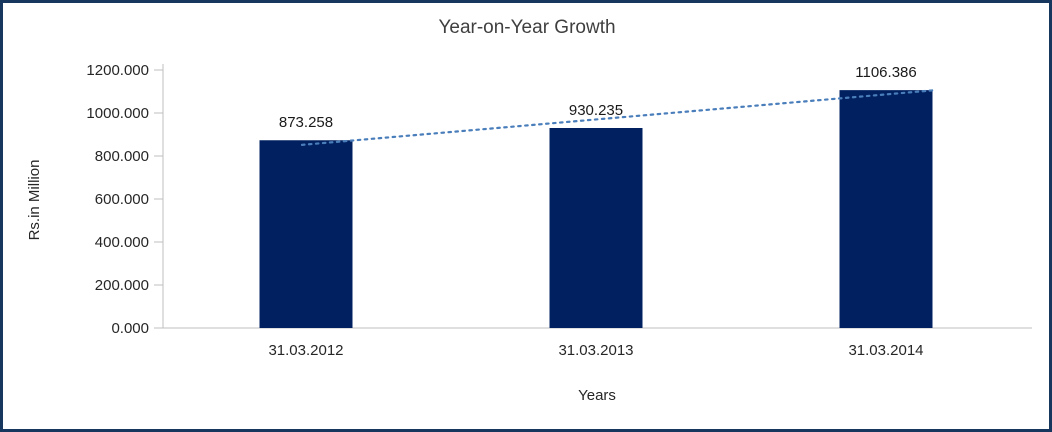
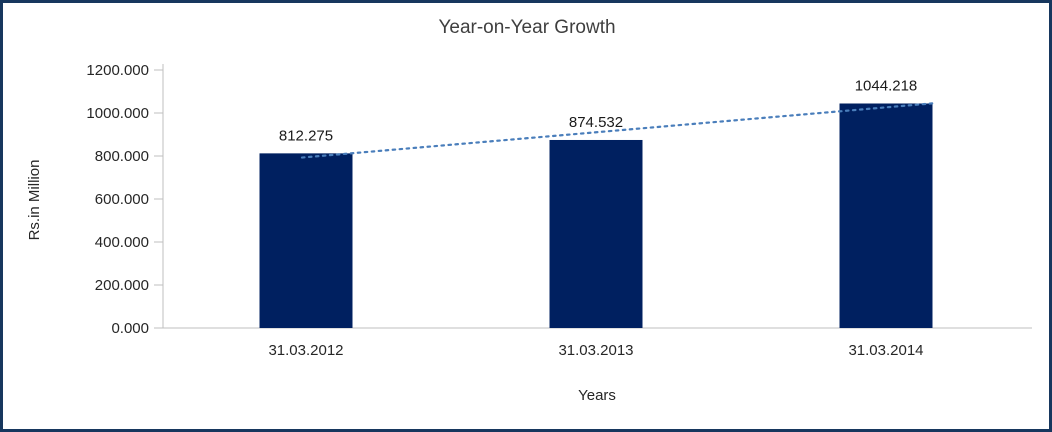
31.03.2012: 873.258 -> 812.275
31.03.2013: 930.235 -> 874.532
31.03.2014: 1106.386 -> 1044.218
